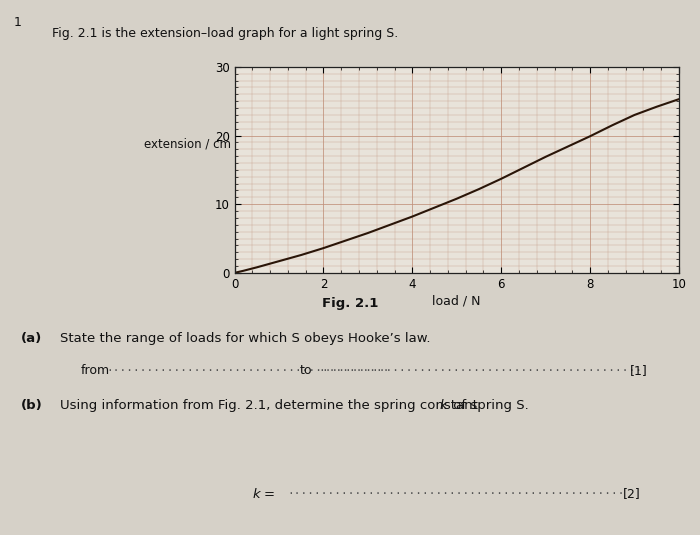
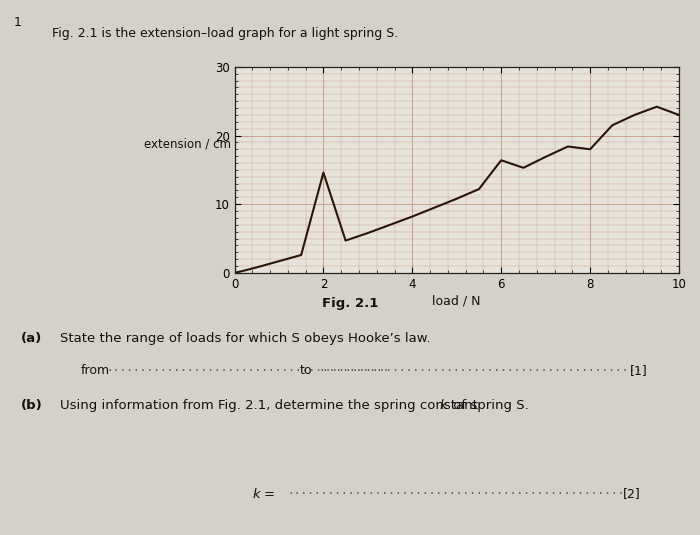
2: 3.6 -> 14.6
6: 13.7 -> 16.4
8: 19.9 -> 18.0
10: 25.3 -> 23.0
